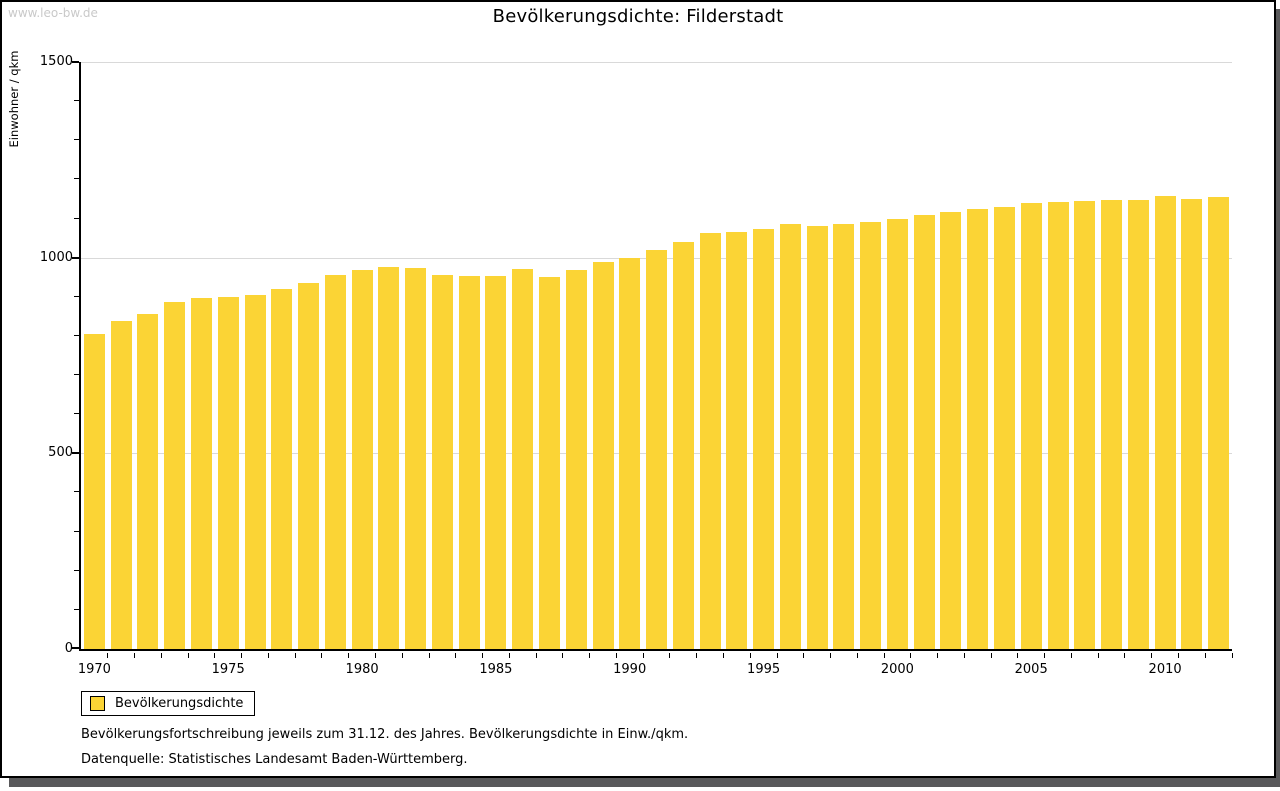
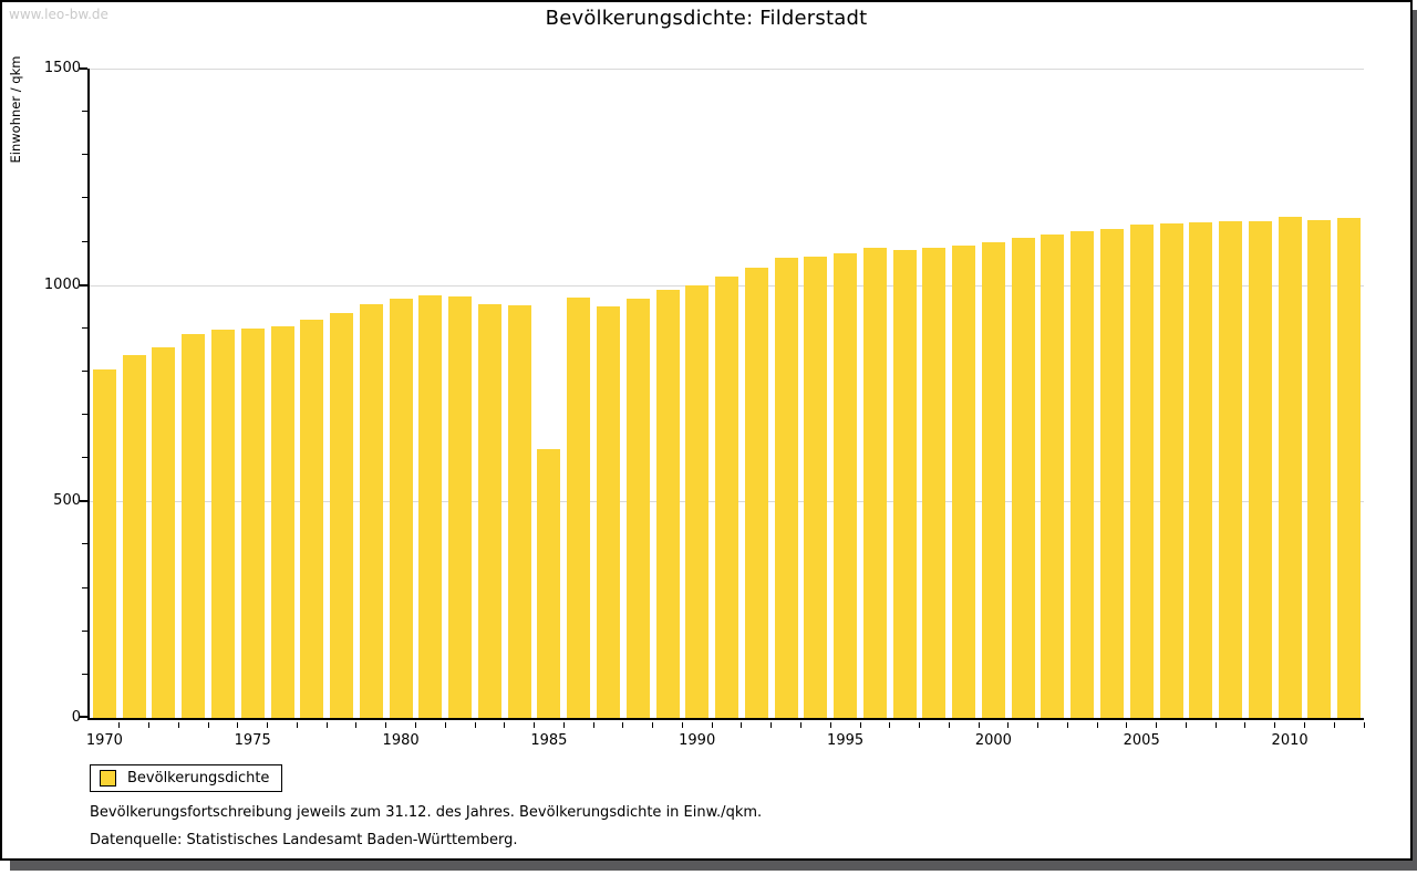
1985: 950 -> 620
